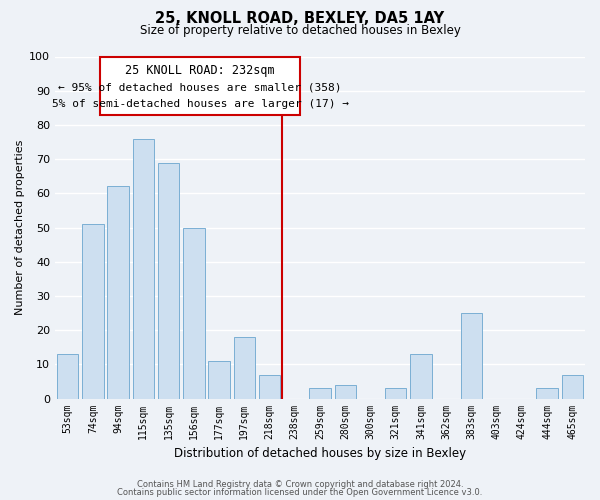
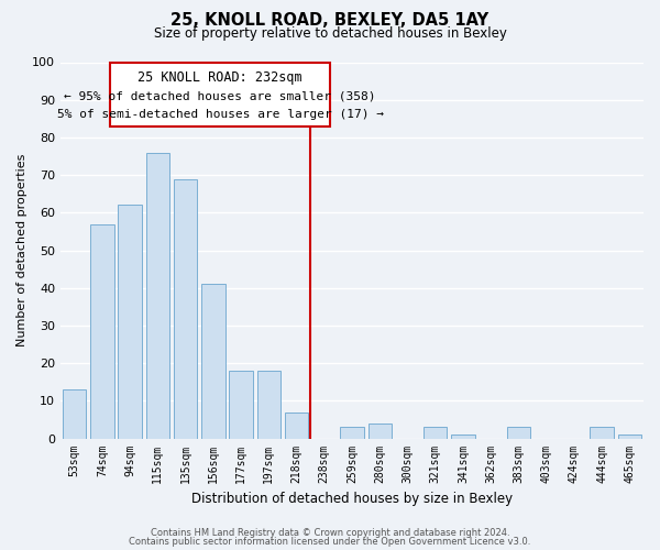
74sqm: 51 -> 57
156sqm: 50 -> 41
177sqm: 11 -> 18
341sqm: 13 -> 1
383sqm: 25 -> 3
465sqm: 7 -> 1
